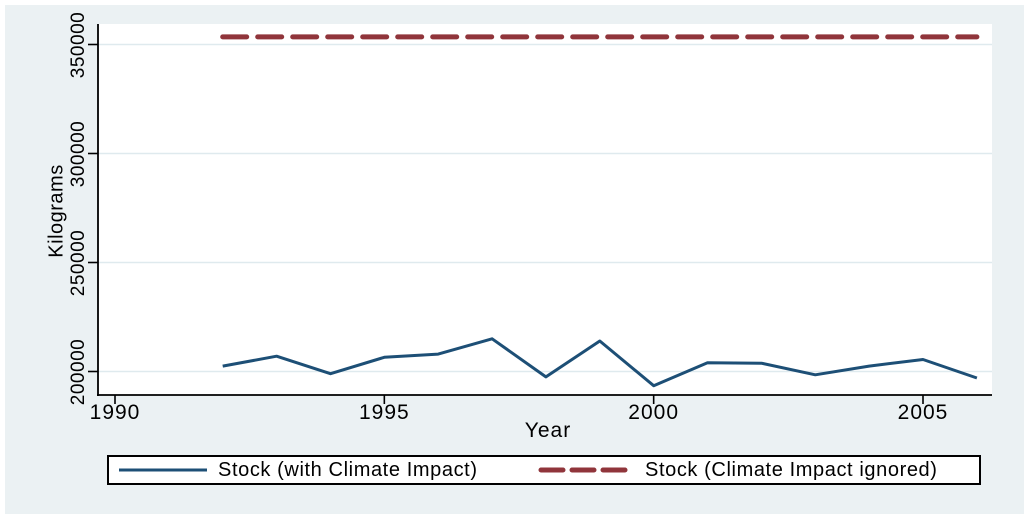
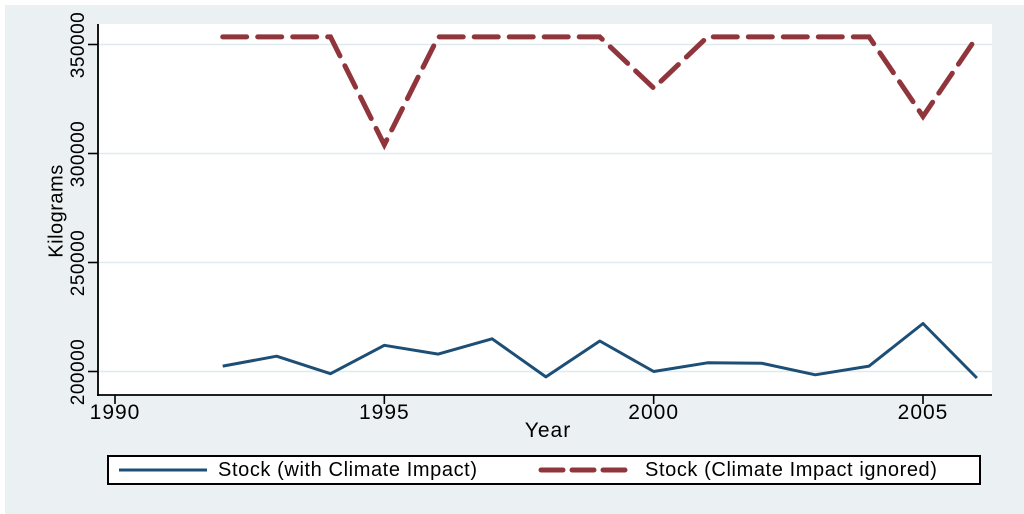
Stock (with Climate Impact)/1995: 206000 -> 212000
Stock (Climate Impact ignored)/1995: 354000 -> 304000
Stock (with Climate Impact)/2000: 194000 -> 200000
Stock (Climate Impact ignored)/2000: 354000 -> 330000
Stock (with Climate Impact)/2005: 206000 -> 222000
Stock (Climate Impact ignored)/2005: 354000 -> 317000
